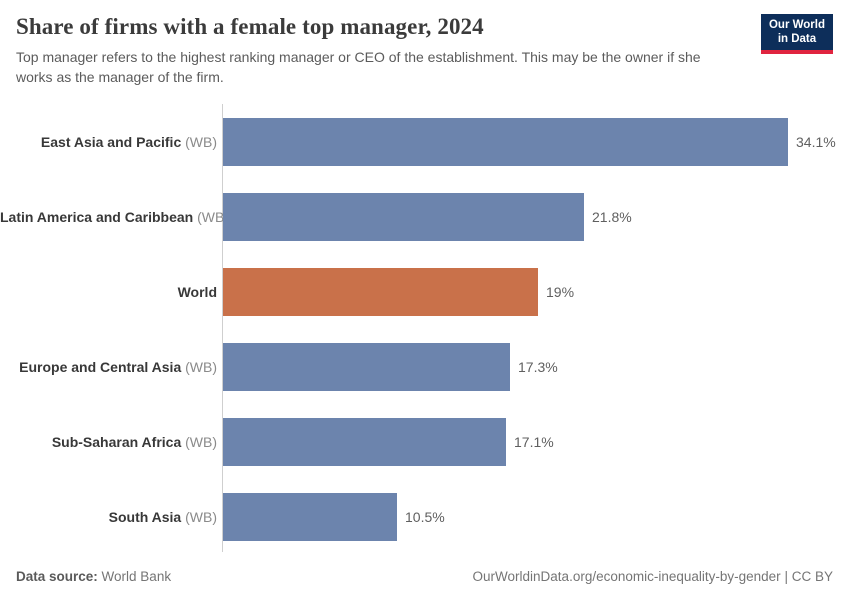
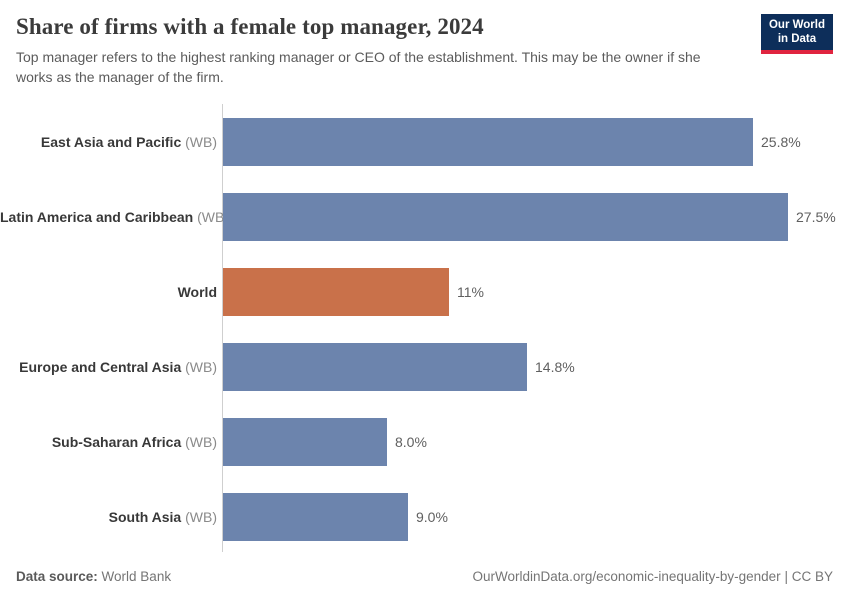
East Asia and Pacific: 34.1% -> 25.8%
Latin America and Caribbean: 21.8% -> 27.5%
World: 19% -> 11%
Europe and Central Asia: 17.3% -> 14.8%
Sub-Saharan Africa: 17.1% -> 8.0%
South Asia: 10.5% -> 9.0%
